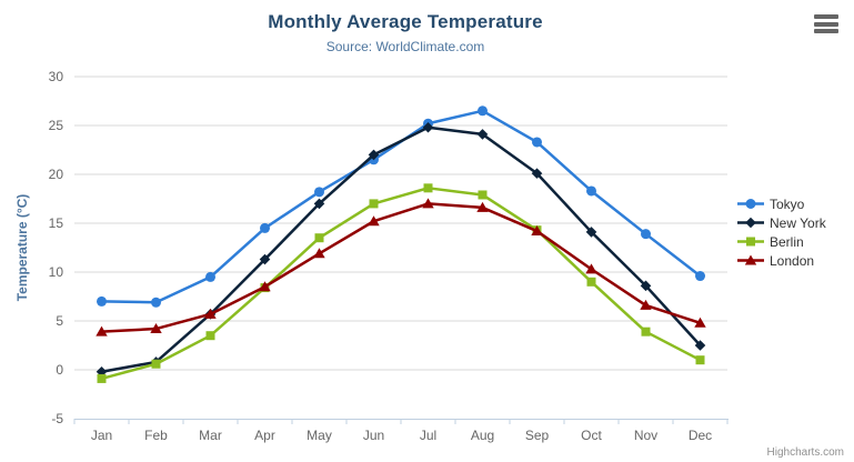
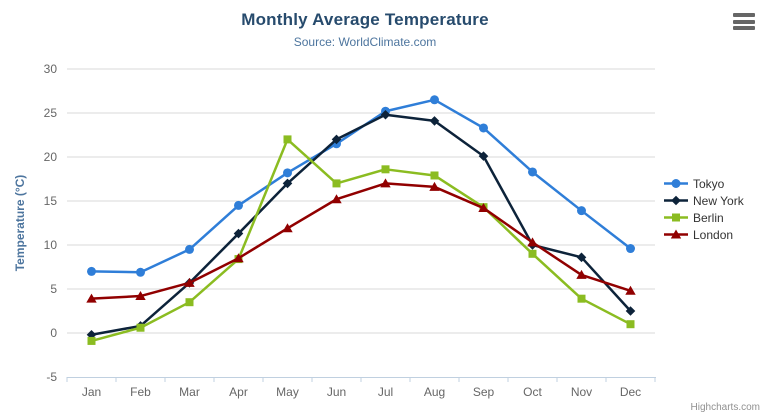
Berlin/May: 14 -> 22
New York/Oct: 14 -> 10
